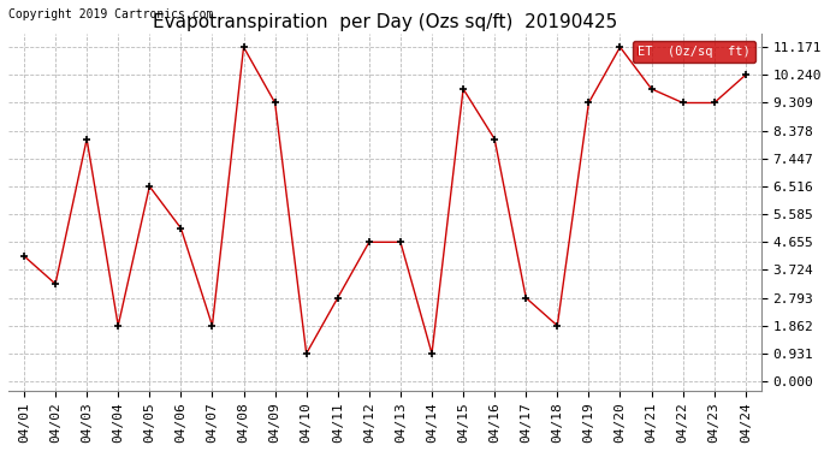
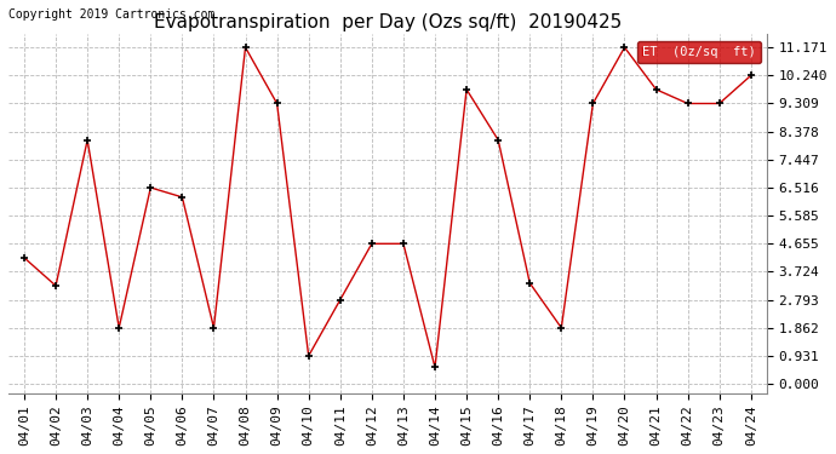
04/06: 5.12 -> 6.20
04/14: 0.93 -> 0.55
04/17: 2.79 -> 3.35
